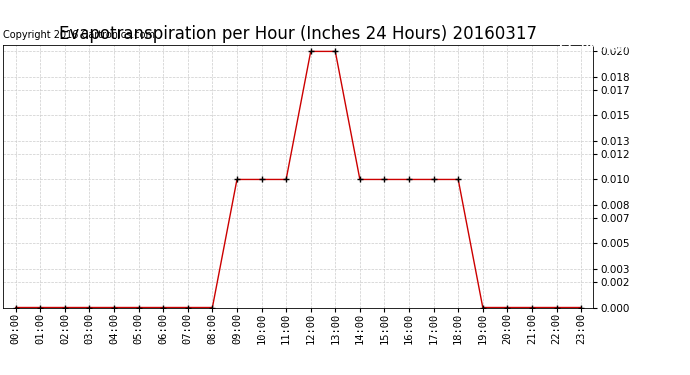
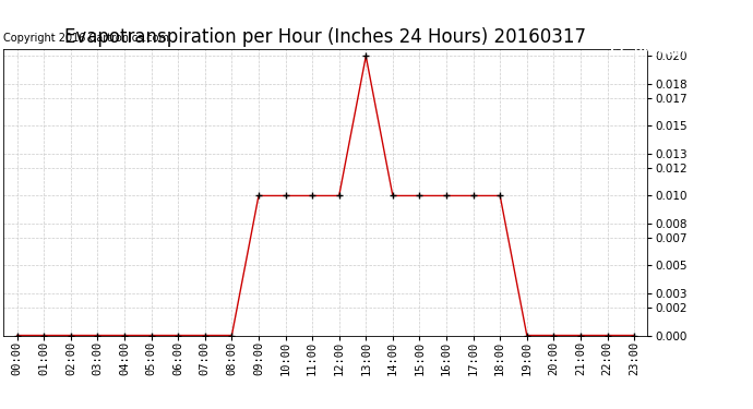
12:00: 0.02 -> 0.01
